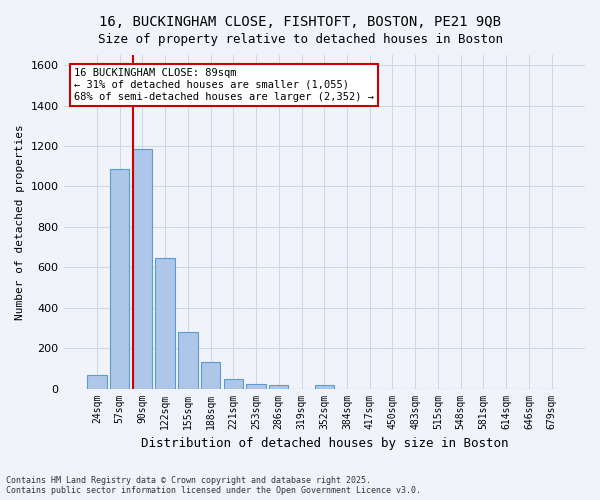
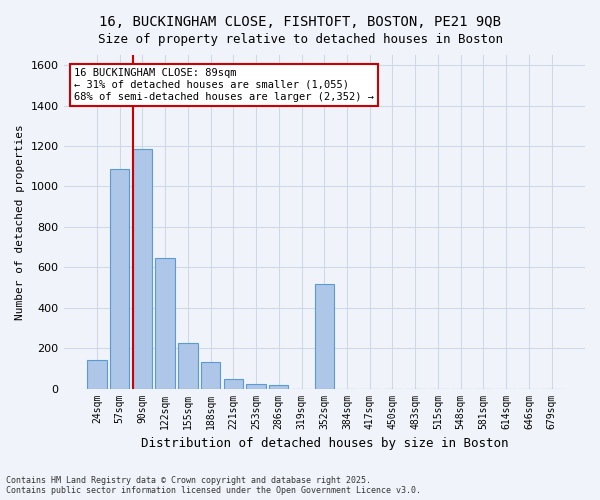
24sqm: 65 -> 140
155sqm: 278 -> 225
352sqm: 18 -> 515
